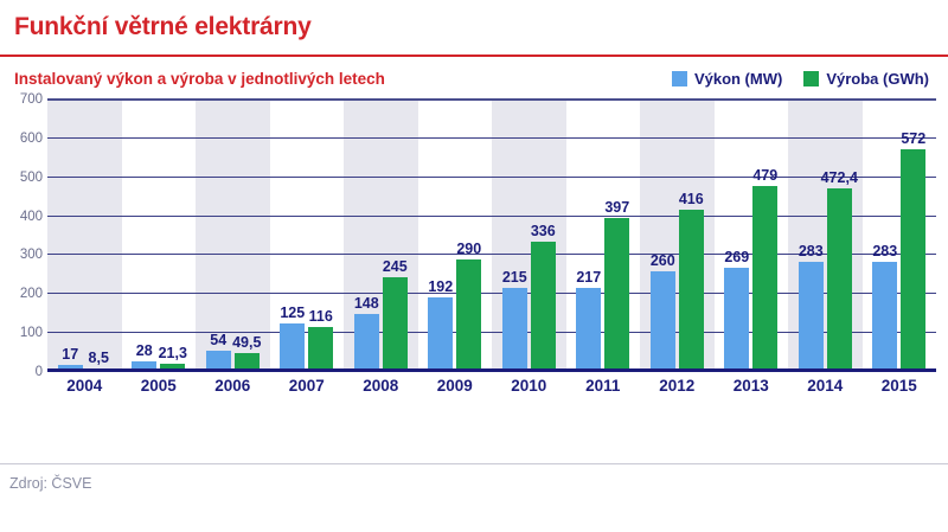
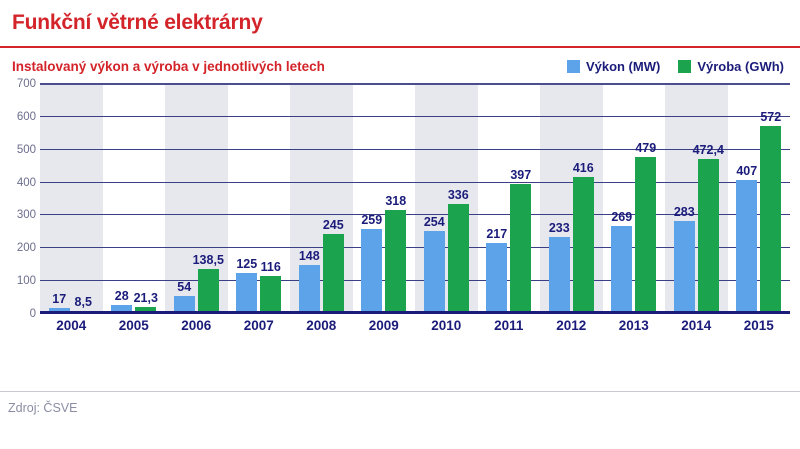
Výroba (GWh)/2006: 49,5 -> 138,5
Výkon (MW)/2009: 192 -> 259
Výroba (GWh)/2009: 290 -> 318
Výkon (MW)/2010: 215 -> 254
Výkon (MW)/2012: 260 -> 233
Výkon (MW)/2015: 283 -> 407
